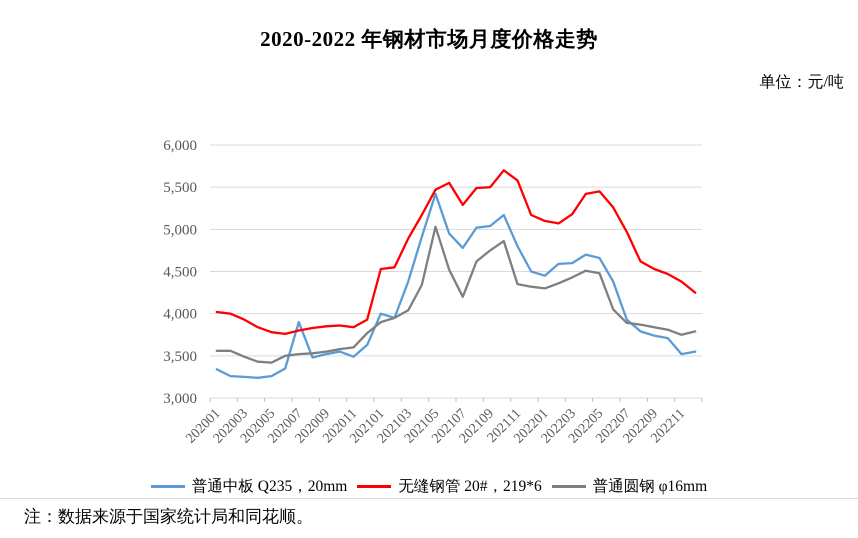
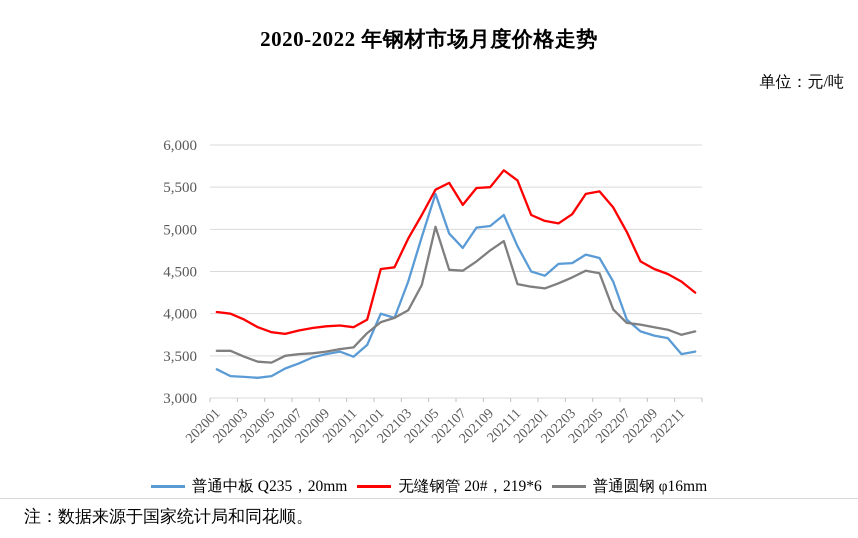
普通中板 Q235，20mm/202007: 3900 -> 3400
普通圆钢 φ16mm/202107: 4200 -> 4500
